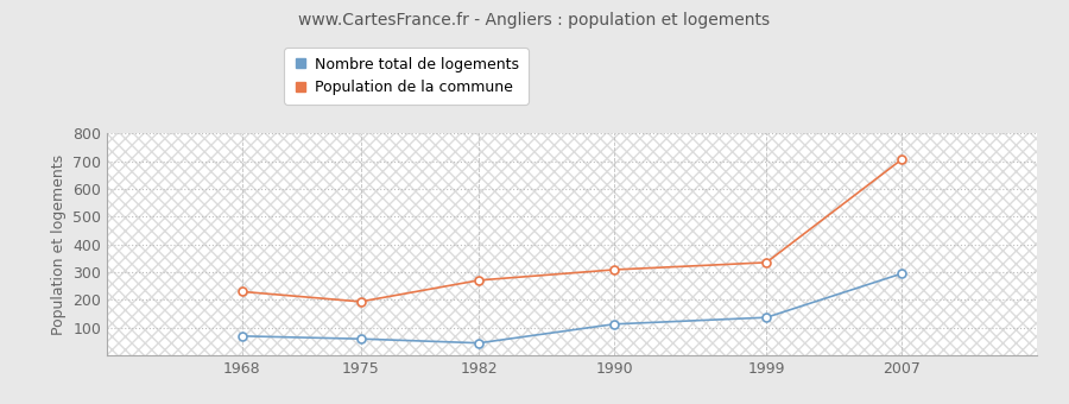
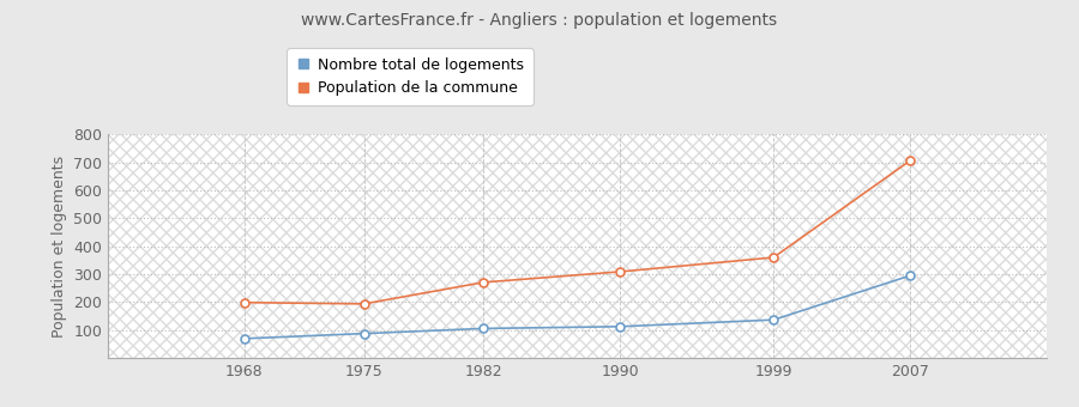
Population de la commune/1968: 230 -> 199
Nombre total de logements/1975: 60 -> 88
Nombre total de logements/1982: 45 -> 106
Population de la commune/1999: 335 -> 360
